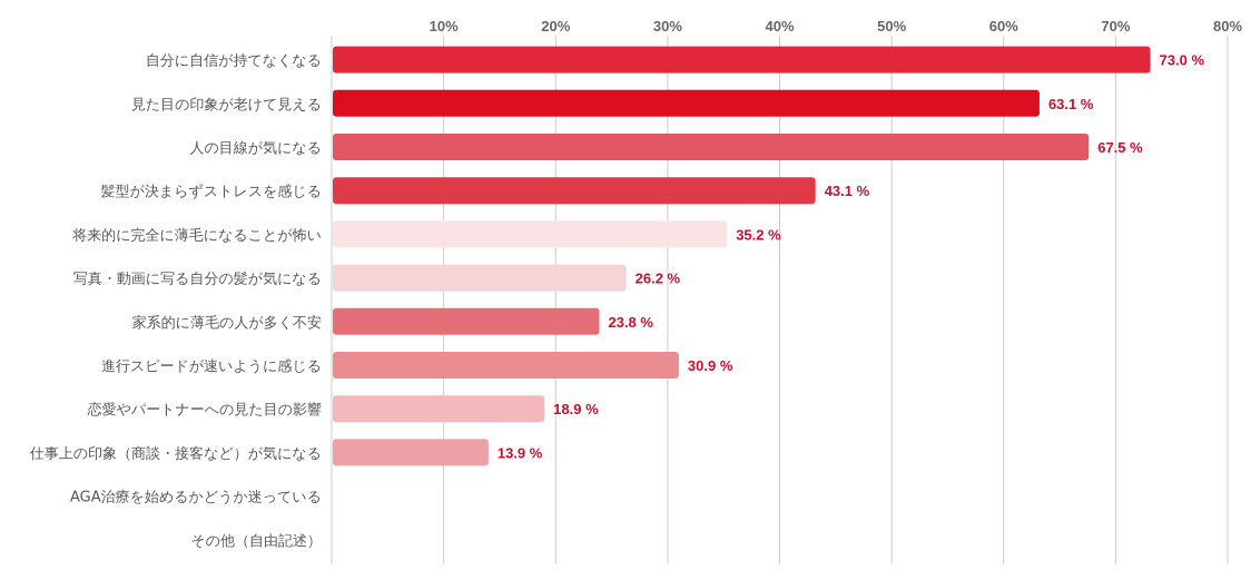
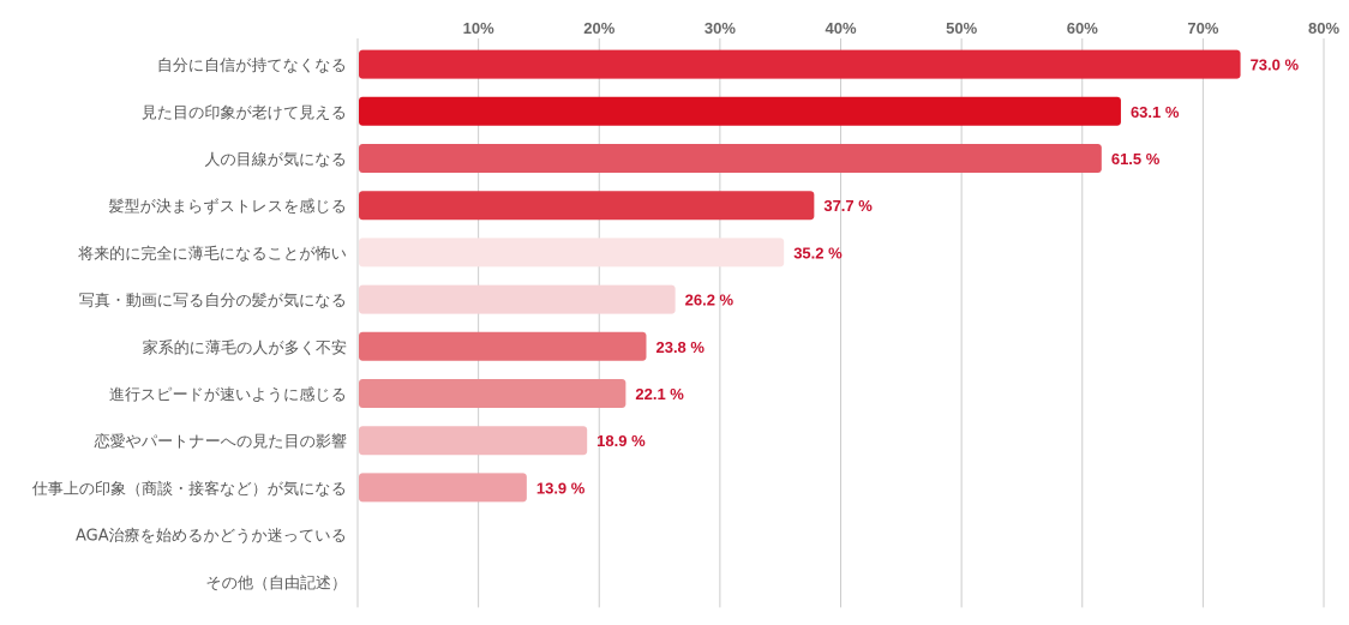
人の目線が気になる: 67.5 -> 61.5
髪型が決まらずストレスを感じる: 43.1 -> 37.7
進行スピードが速いように感じる: 30.9 -> 22.1
